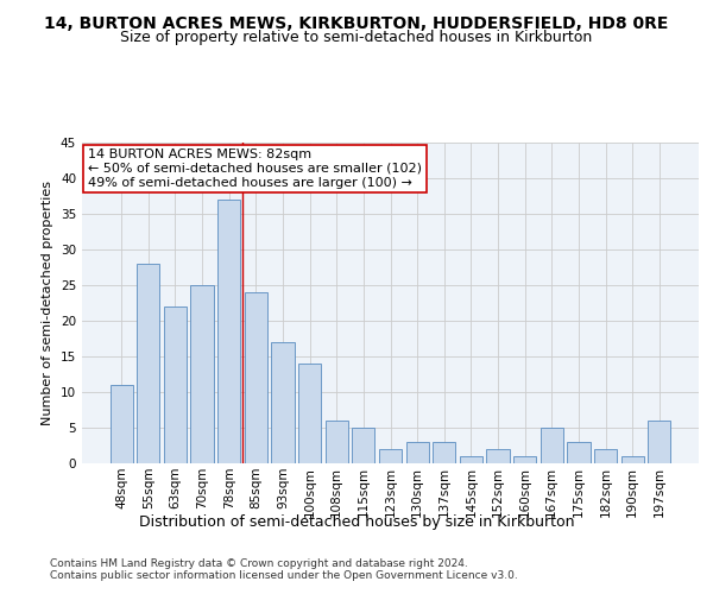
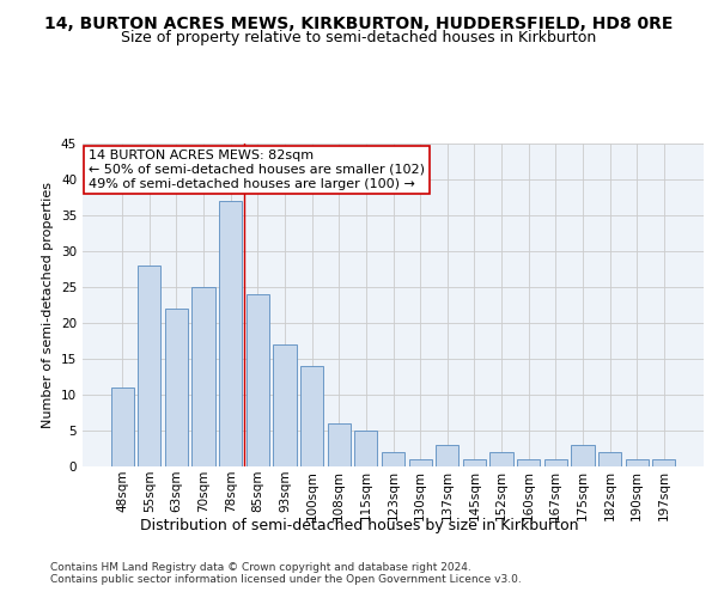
130sqm: 3 -> 1
167sqm: 5 -> 1
197sqm: 6 -> 1
